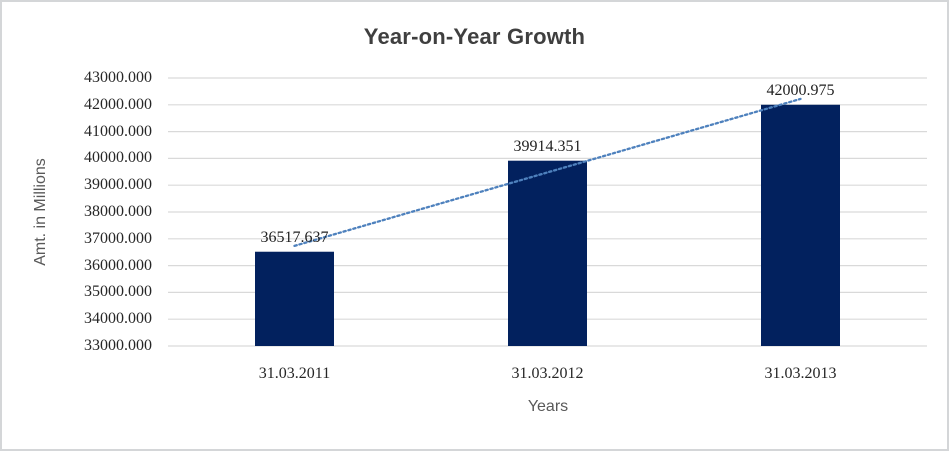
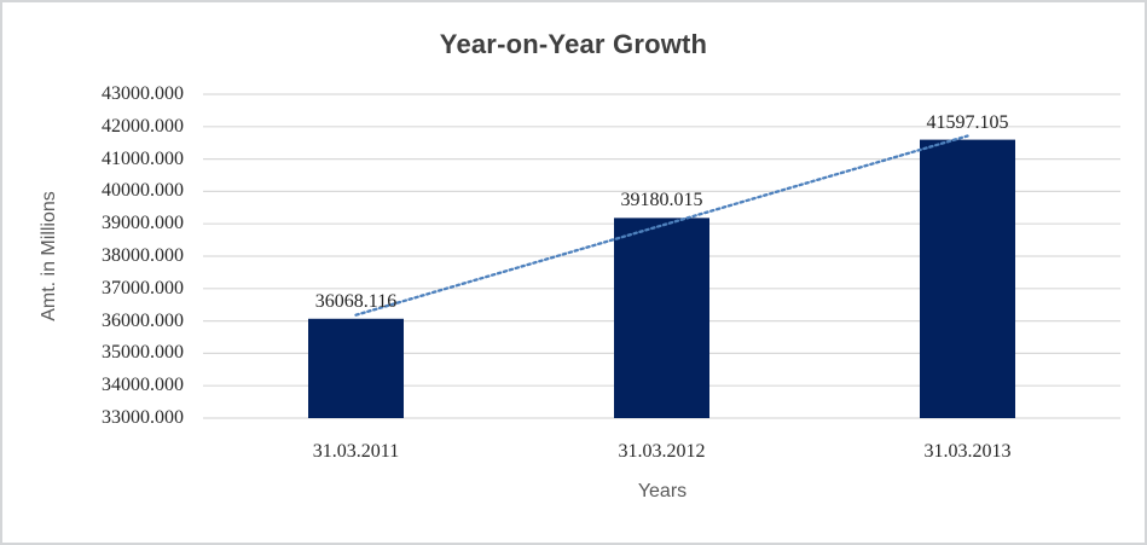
31.03.2011: 36517.637 -> 36068.116
31.03.2012: 39914.351 -> 39180.015
31.03.2013: 42000.975 -> 41597.105
